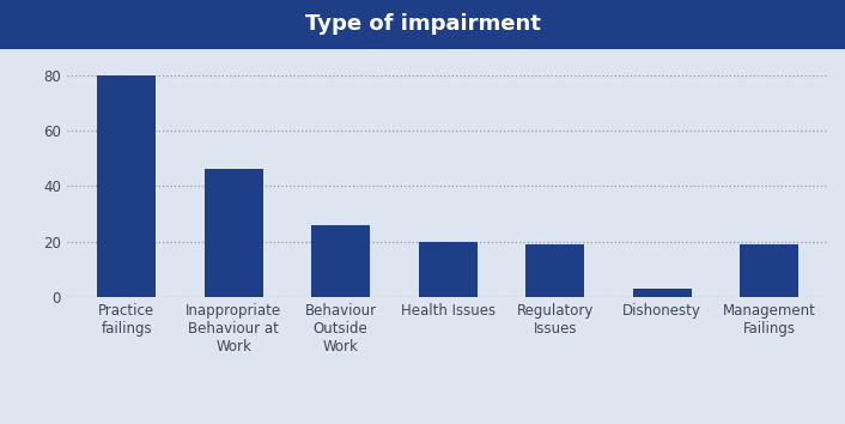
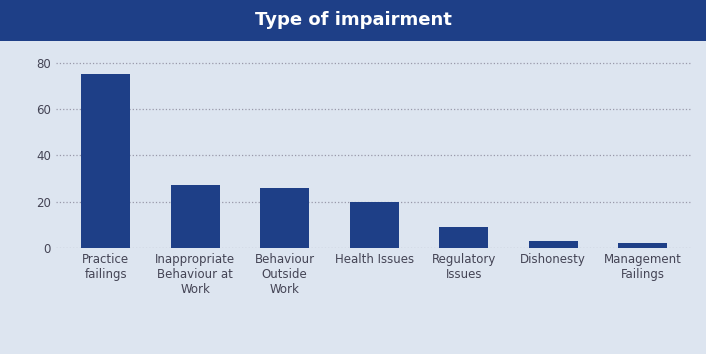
Practice failings: 80 -> 75
Inappropriate Behaviour at Work: 46 -> 27
Regulatory Issues: 19 -> 9
Management Failings: 19 -> 2
